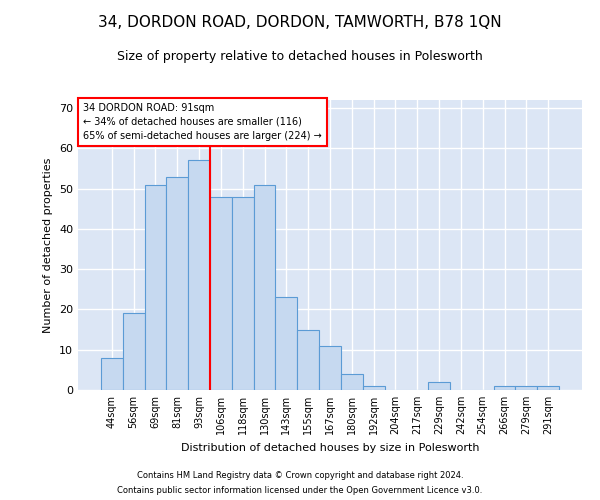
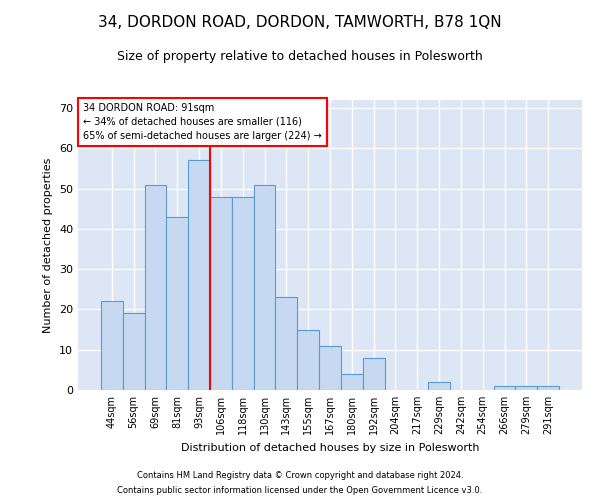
44sqm: 8 -> 22
81sqm: 53 -> 43
192sqm: 1 -> 8
